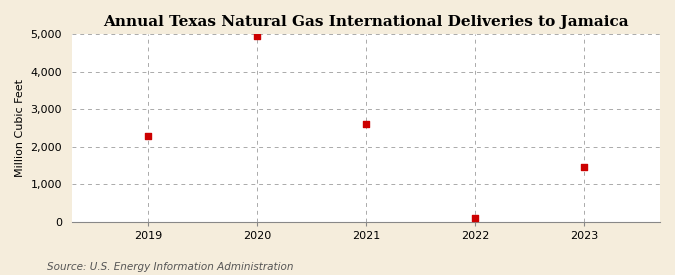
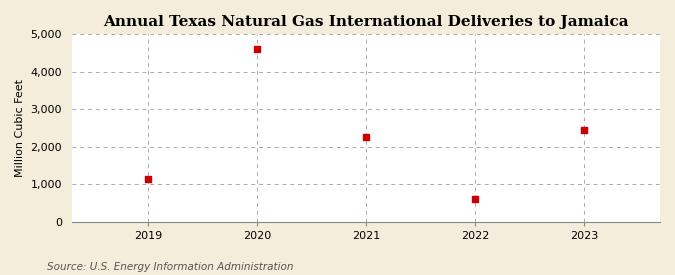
2019: 2,300 -> 1,150
2020: 4,950 -> 4,600
2021: 2,600 -> 2,250
2022: 100 -> 600
2023: 1,450 -> 2,450
